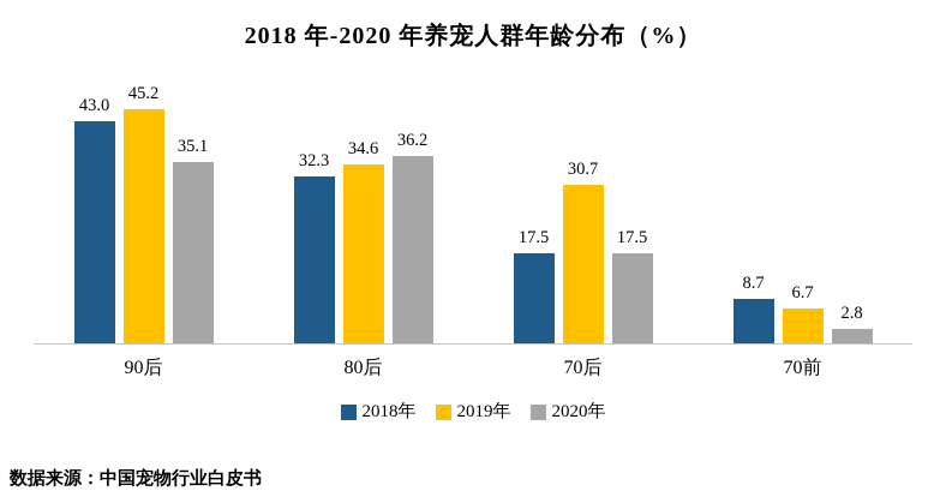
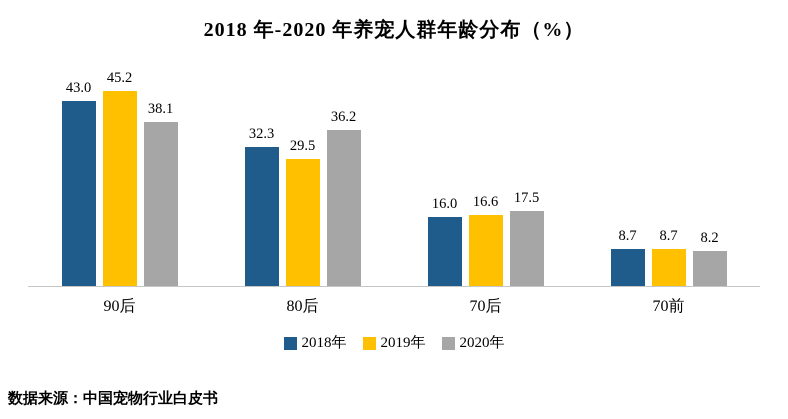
2020年/90后: 35.1 -> 38.1
2019年/80后: 34.6 -> 29.5
2018年/70后: 17.5 -> 16.0
2019年/70后: 30.7 -> 16.6
2019年/70前: 6.7 -> 8.7
2020年/70前: 2.8 -> 8.2
